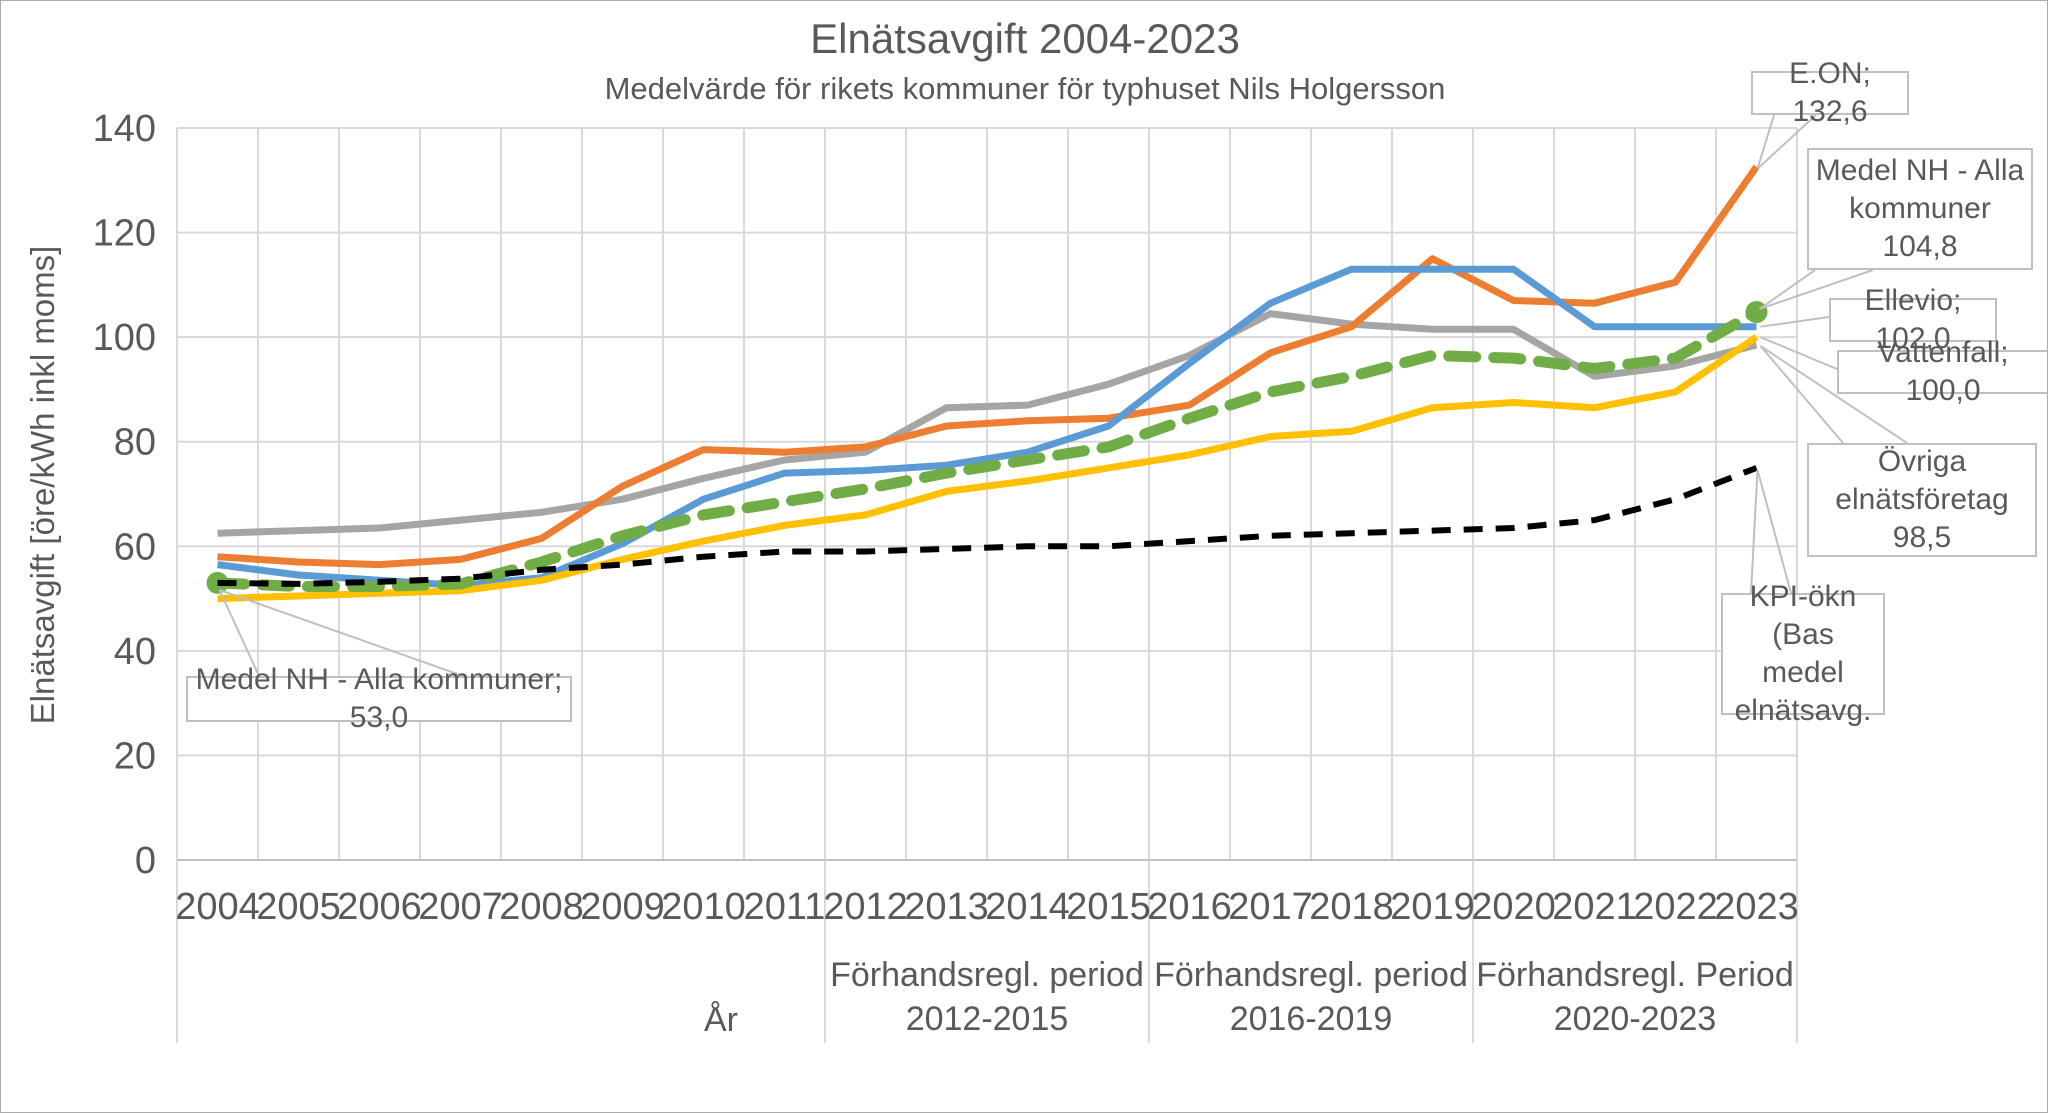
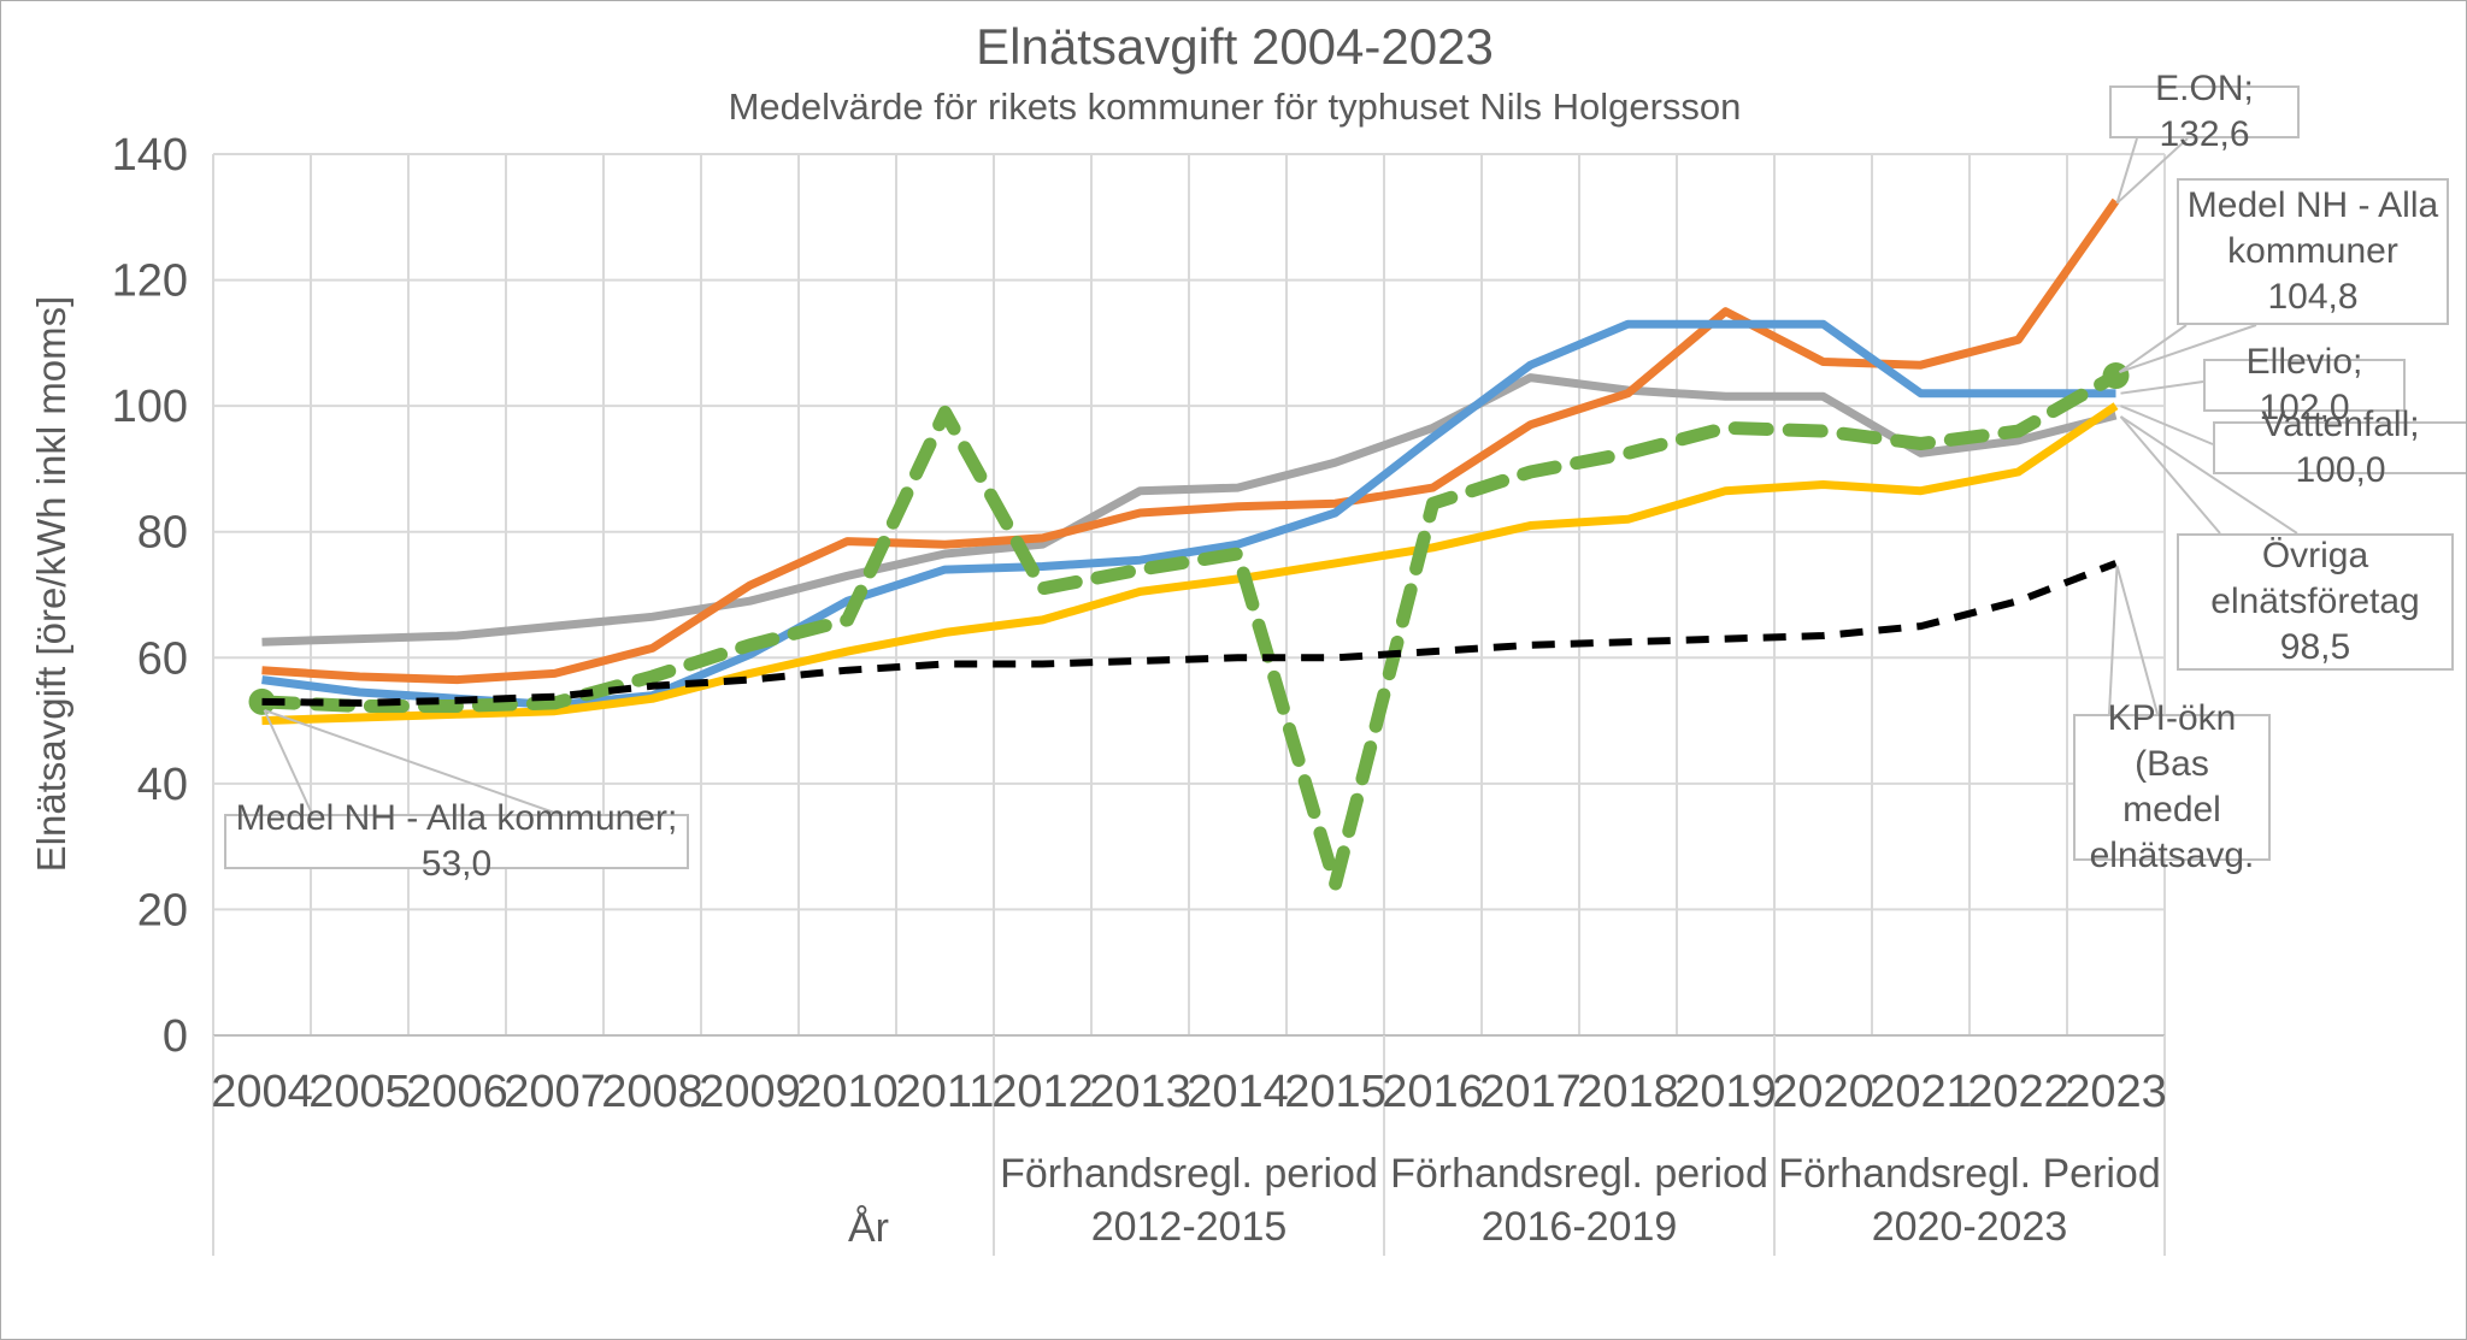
Medel NH - Alla kommuner/2011: 68 -> 99
Medel NH - Alla kommuner/2015: 79 -> 24
